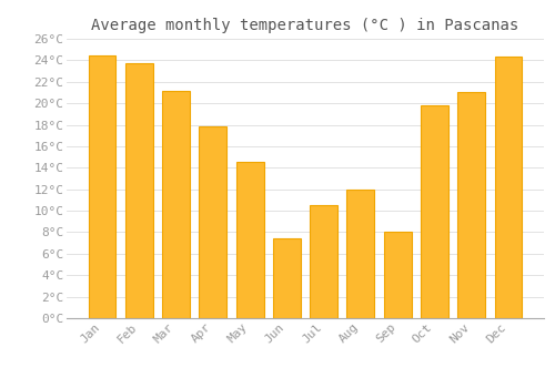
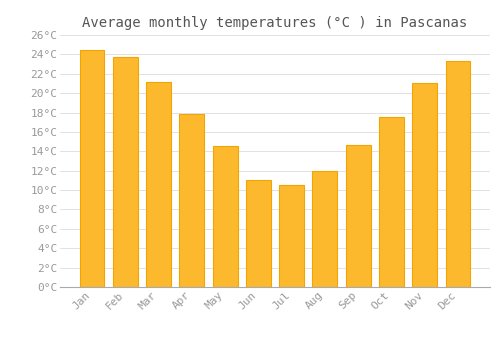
Jun: 7.4°C -> 11.0°C
Sep: 8.0°C -> 14.6°C
Oct: 19.8°C -> 17.5°C
Dec: 24.4°C -> 23.3°C
